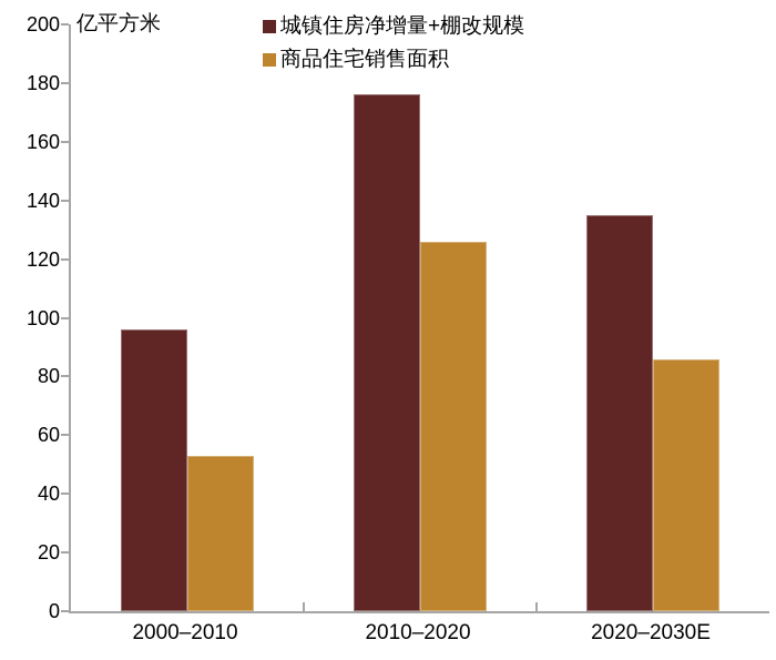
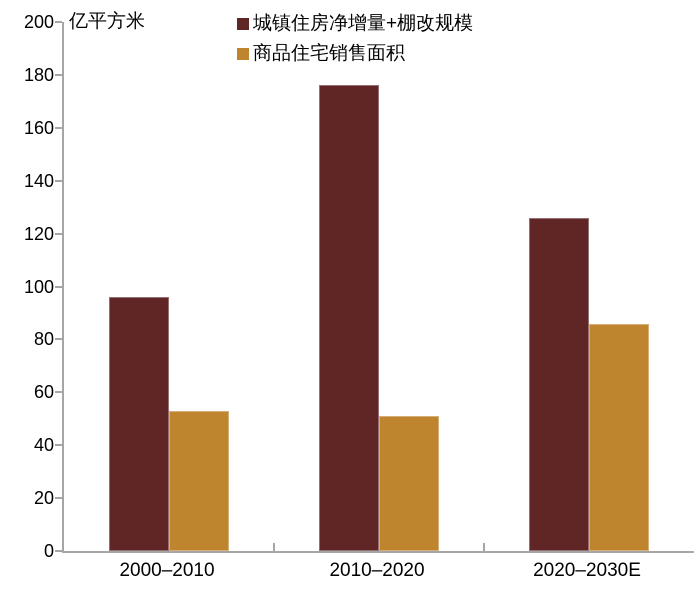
商品住宅销售面积/2010–2020: 126 -> 51
城镇住房净增量+棚改规模/2020–2030E: 135 -> 126
